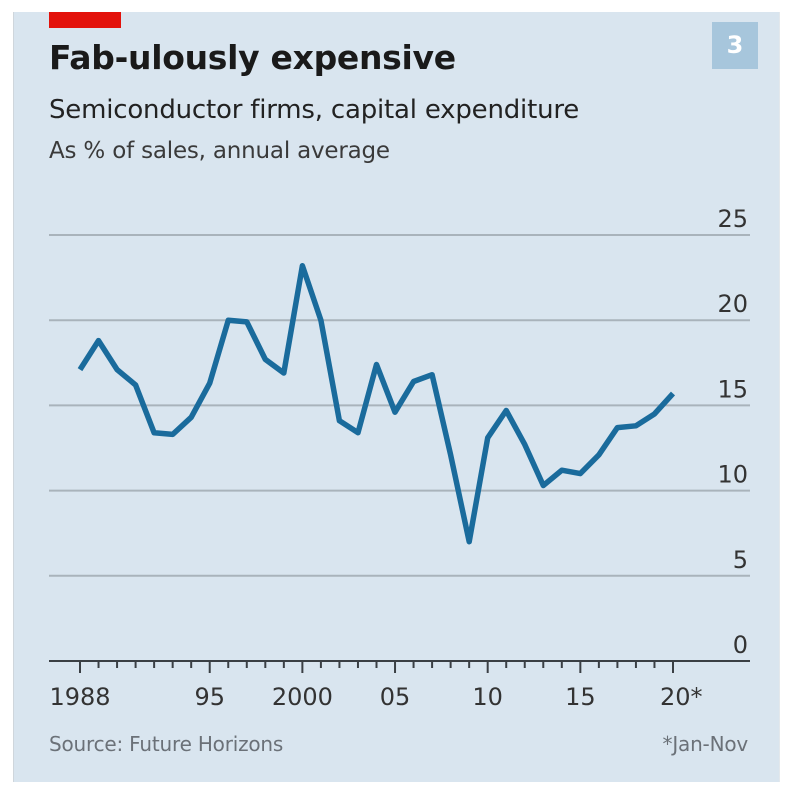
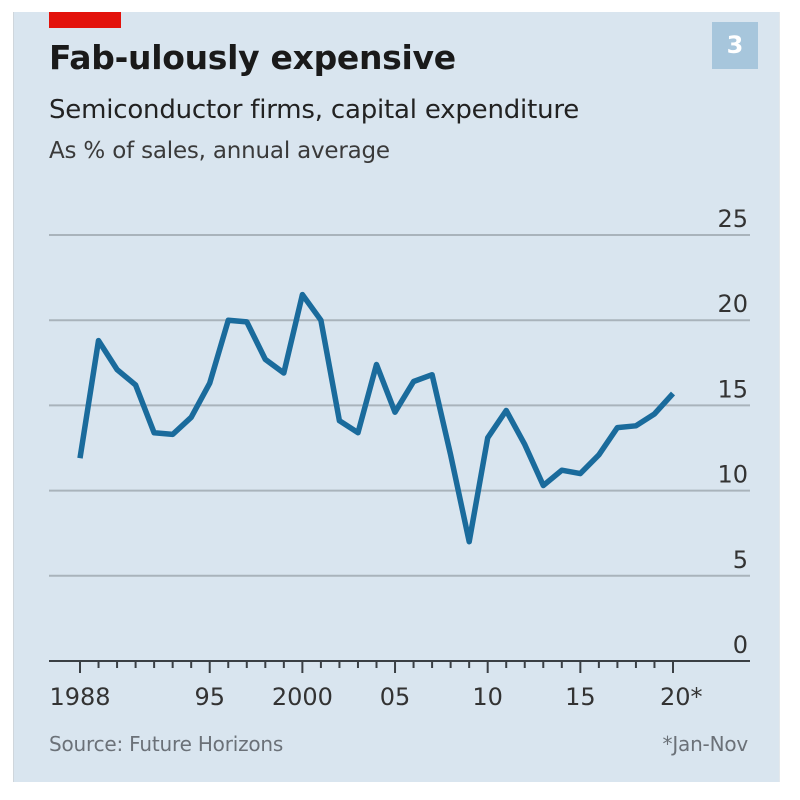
1988: 17.1 -> 11.9
2000: 23.2 -> 21.5
